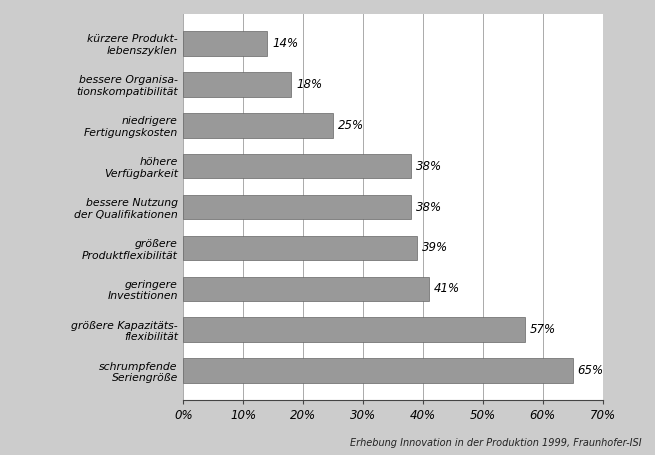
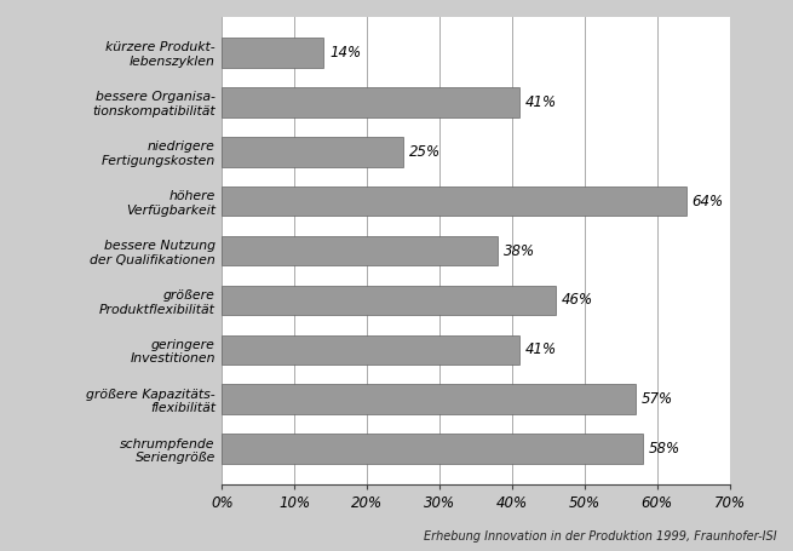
bessere Organisa- tionskompatibilität: 18% -> 41%
höhere Verfügbarkeit: 38% -> 64%
größere Produktflexibilität: 39% -> 46%
schrumpfende Seriengröße: 65% -> 58%
